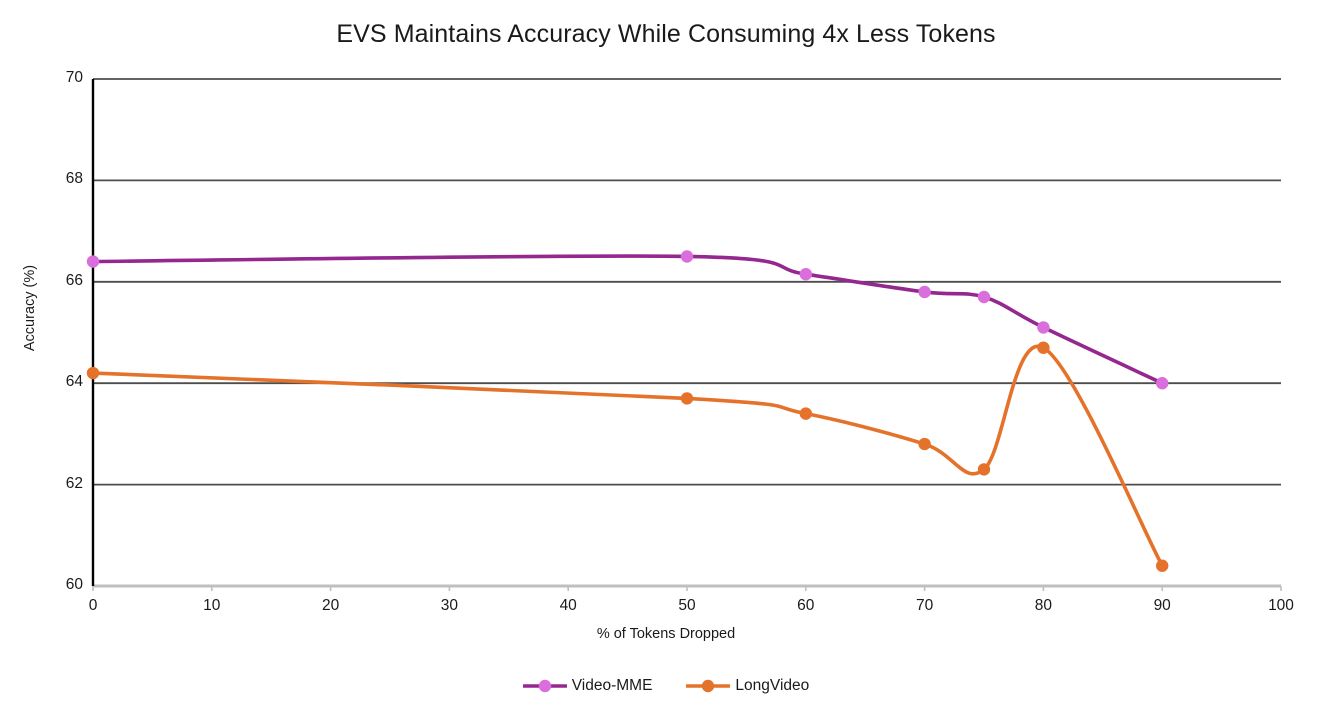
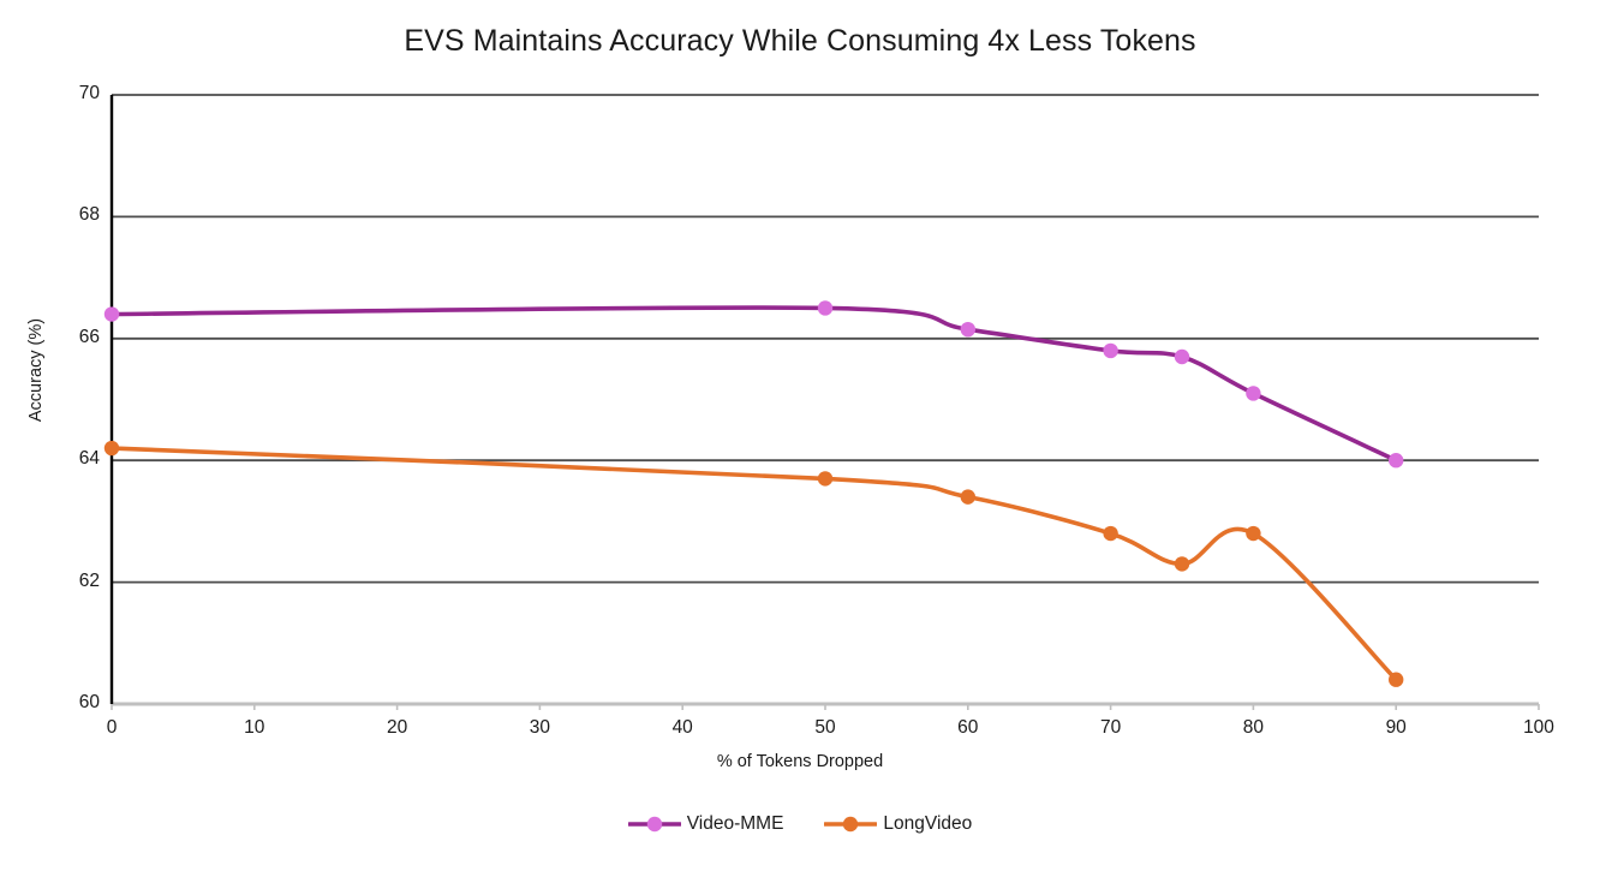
LongVideo/80: 64.7 -> 62.8
